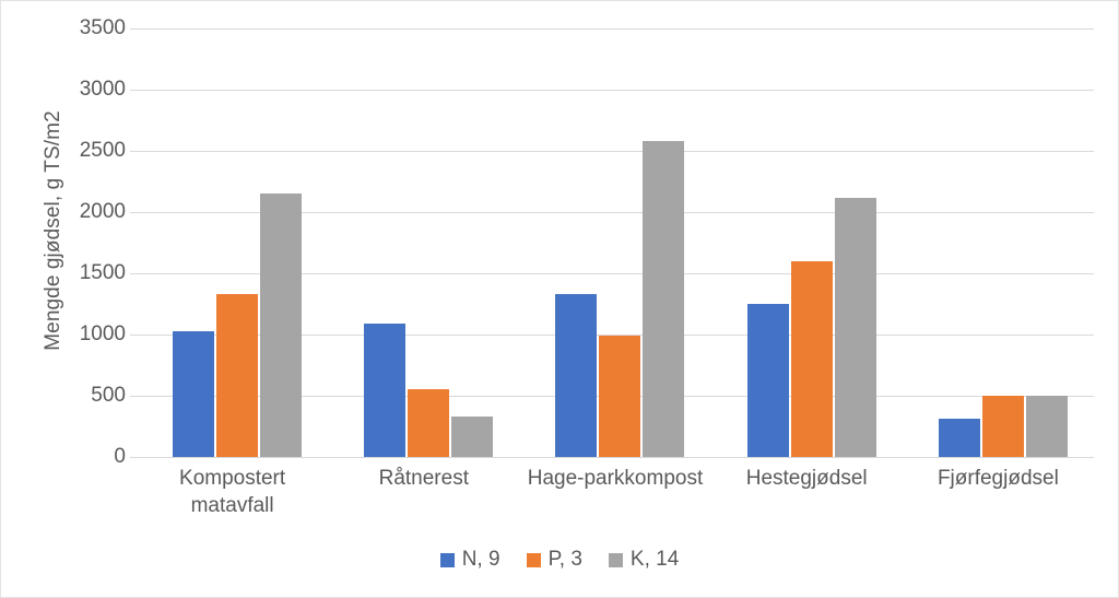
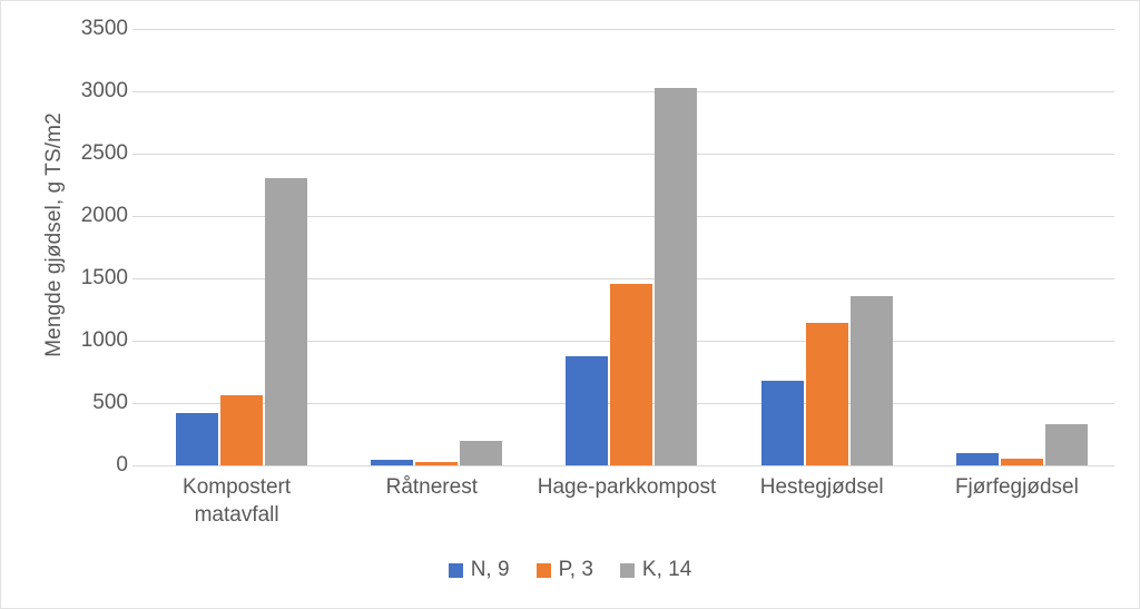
N, 9/Kompostert matavfall: 1030 -> 420
P, 3/Kompostert matavfall: 1330 -> 560
K, 14/Kompostert matavfall: 2150 -> 2300
N, 9/Råtnerest: 1090 -> 50
P, 3/Råtnerest: 550 -> 30
K, 14/Råtnerest: 330 -> 200
N, 9/Hage-parkkompost: 1330 -> 880
P, 3/Hage-parkkompost: 990 -> 1460
K, 14/Hage-parkkompost: 2580 -> 3030
N, 9/Hestegjødsel: 1250 -> 680
P, 3/Hestegjødsel: 1600 -> 1140
K, 14/Hestegjødsel: 2120 -> 1360
N, 9/Fjørfegjødsel: 310 -> 100
P, 3/Fjørfegjødsel: 500 -> 60
K, 14/Fjørfegjødsel: 500 -> 330
